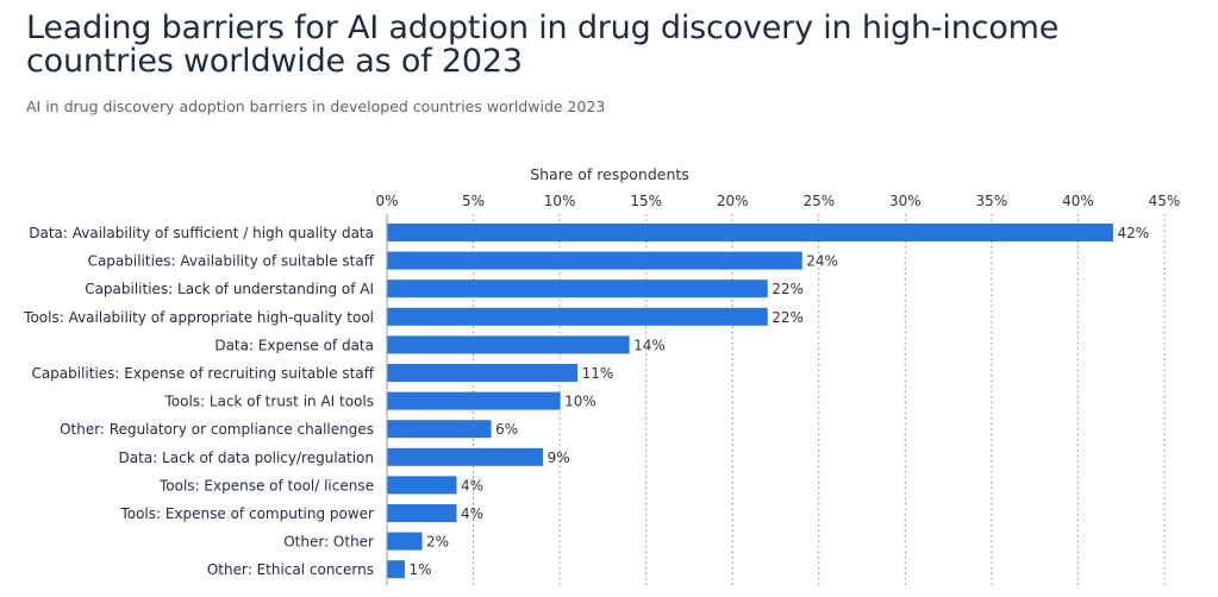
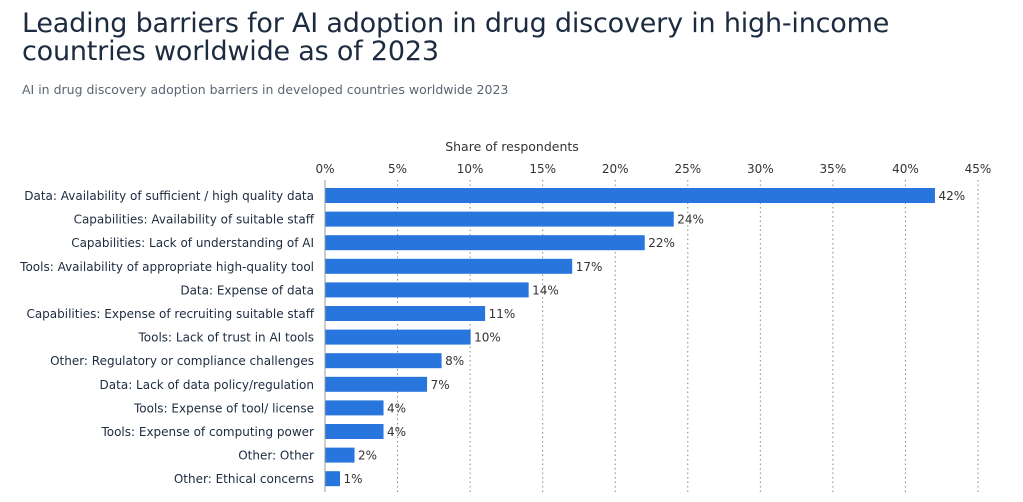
Tools: Availability of appropriate high-quality tool: 22% -> 17%
Other: Regulatory or compliance challenges: 6% -> 8%
Data: Lack of data policy/regulation: 9% -> 7%
